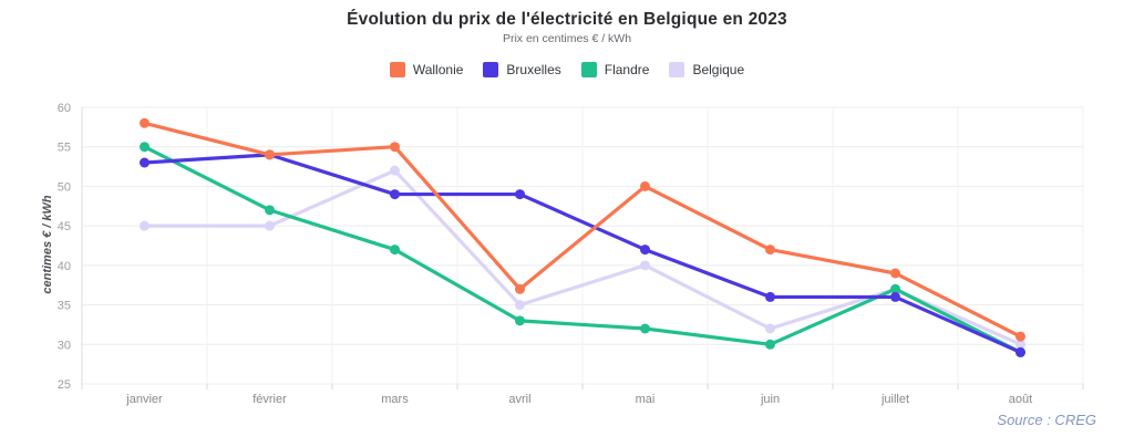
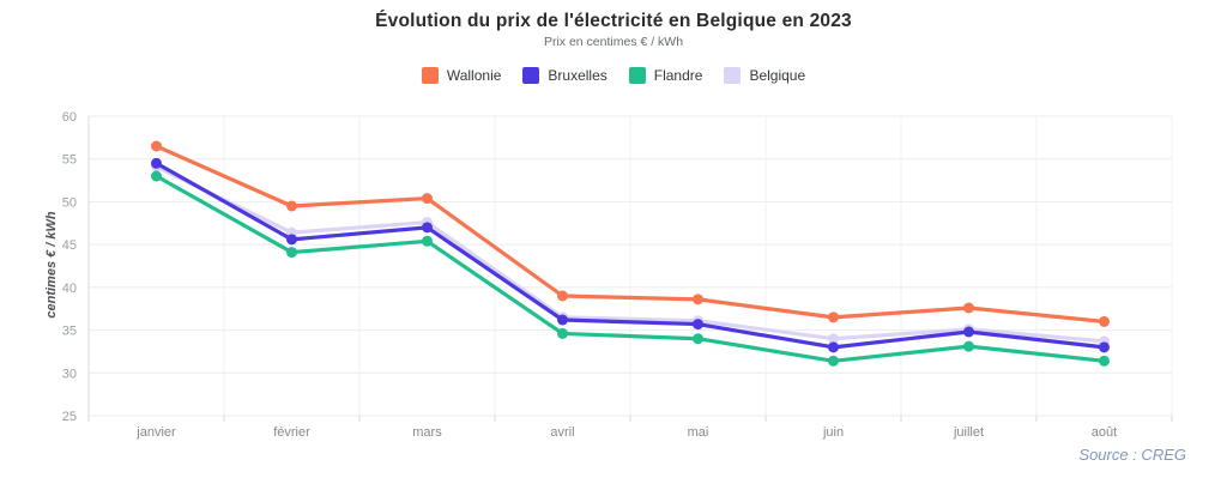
Wallonie/janvier: 58 -> 56
Bruxelles/janvier: 53 -> 54
Flandre/janvier: 55 -> 53
Belgique/janvier: 45 -> 54
Wallonie/février: 54 -> 50
Bruxelles/février: 54 -> 46
Flandre/février: 47 -> 44
Belgique/février: 45 -> 46
Wallonie/mars: 55 -> 50
Bruxelles/mars: 49 -> 47
Flandre/mars: 42 -> 45
Belgique/mars: 52 -> 48
Wallonie/avril: 37 -> 39
Bruxelles/avril: 49 -> 36
Flandre/avril: 33 -> 35
Belgique/avril: 35 -> 36
Wallonie/mai: 50 -> 39
Bruxelles/mai: 42 -> 36
Flandre/mai: 32 -> 34
Belgique/mai: 40 -> 36
Wallonie/juin: 42 -> 36
Bruxelles/juin: 36 -> 33
Flandre/juin: 30 -> 31
Belgique/juin: 32 -> 34
Wallonie/juillet: 39 -> 38
Bruxelles/juillet: 36 -> 35
Flandre/juillet: 37 -> 33
Belgique/juillet: 37 -> 35
Wallonie/août: 31 -> 36
Bruxelles/août: 29 -> 33
Flandre/août: 29 -> 31
Belgique/août: 30 -> 34
